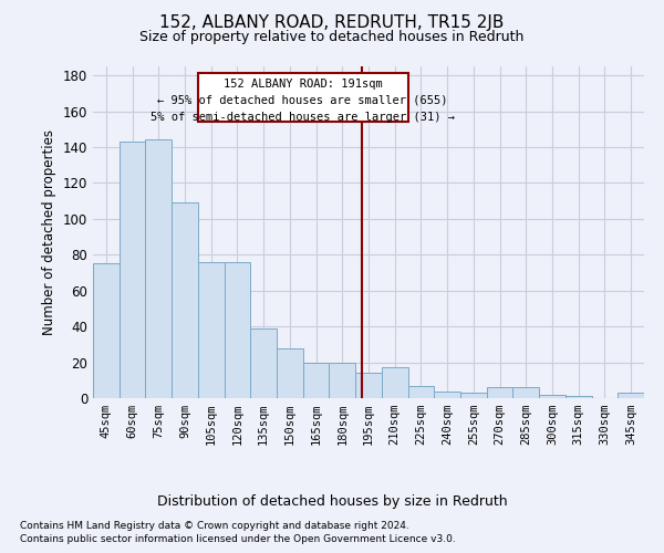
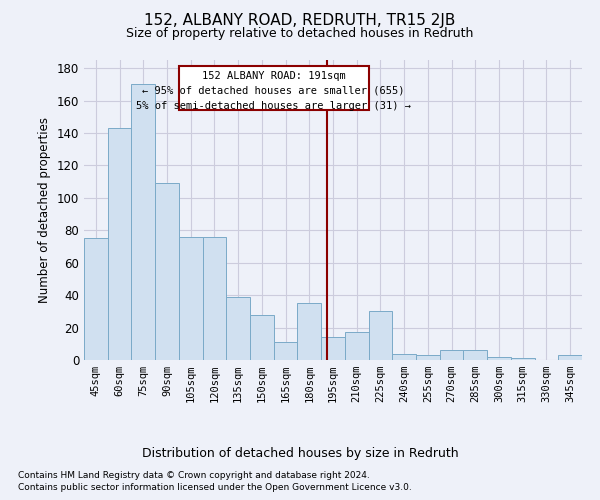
75sqm: 144 -> 170
165sqm: 20 -> 11
180sqm: 20 -> 35
225sqm: 7 -> 30
